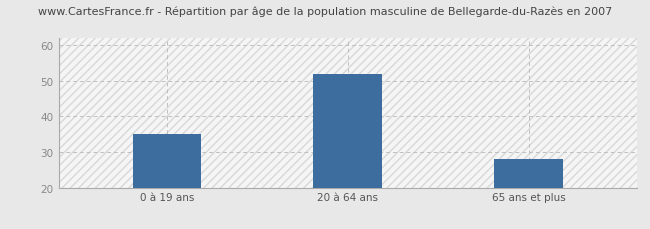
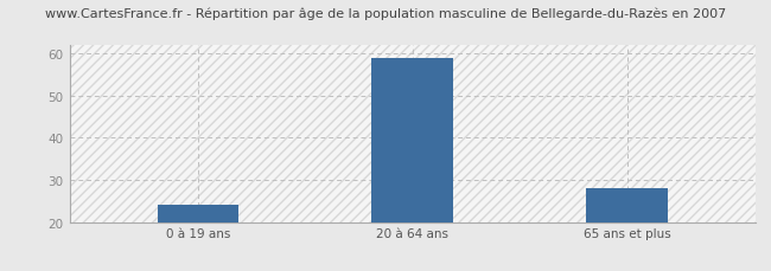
0 à 19 ans: 35 -> 24
20 à 64 ans: 52 -> 59
